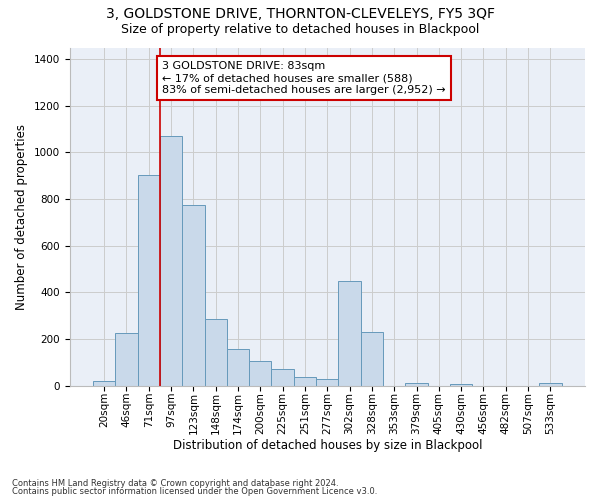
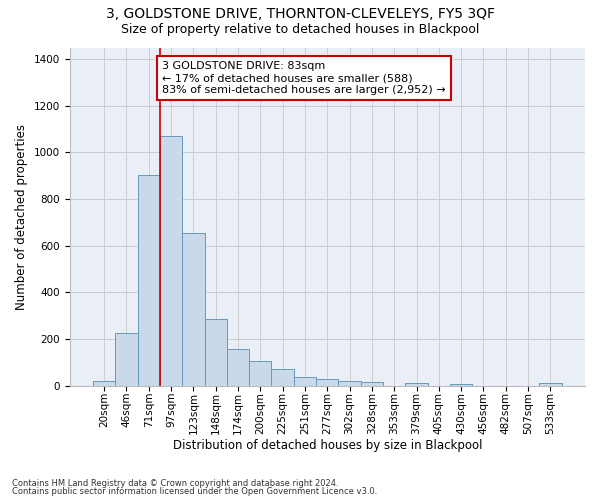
123sqm: 775 -> 655
302sqm: 450 -> 20
328sqm: 230 -> 15
